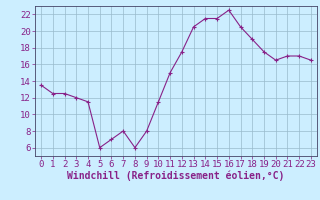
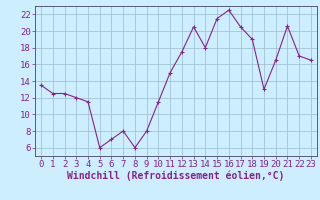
14: 21.5 -> 18.0
19: 17.5 -> 13.0
21: 17.0 -> 20.6
